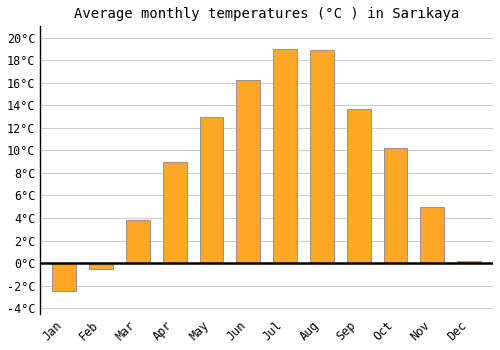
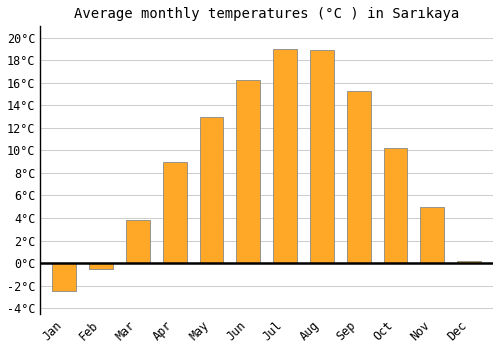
Sep: 13.7°C -> 15.3°C
